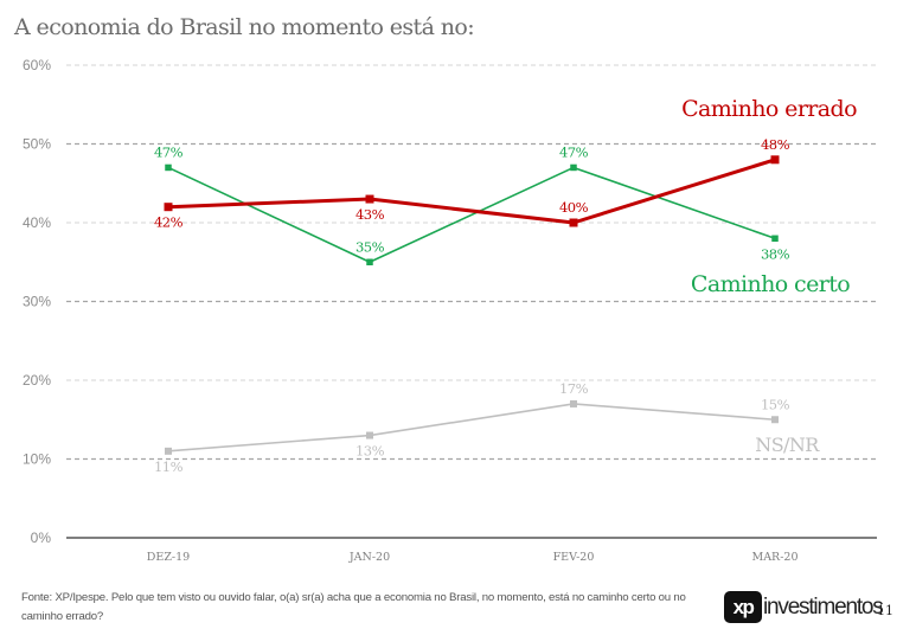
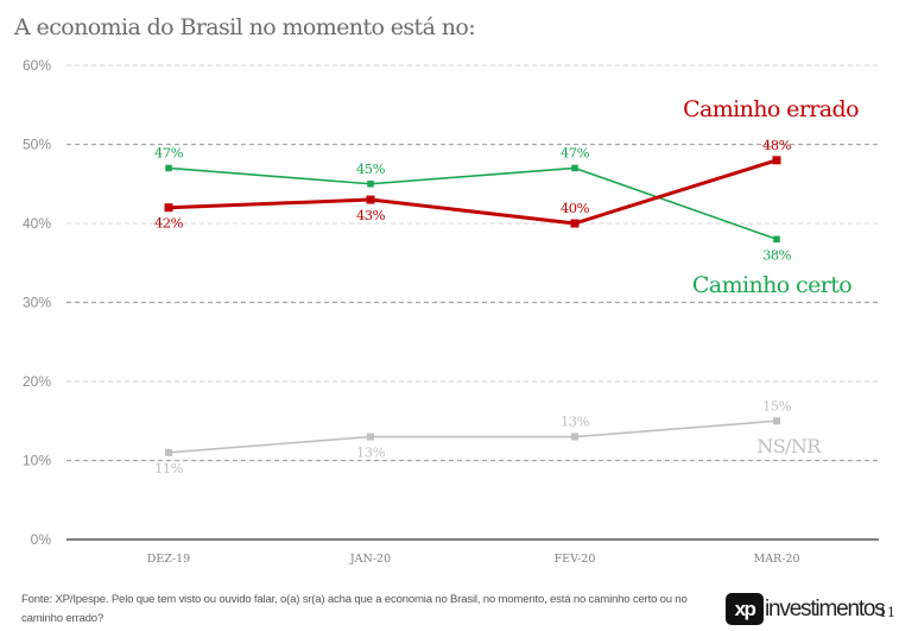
Caminho certo/JAN-20: 35% -> 45%
NS/NR/FEV-20: 17% -> 13%
